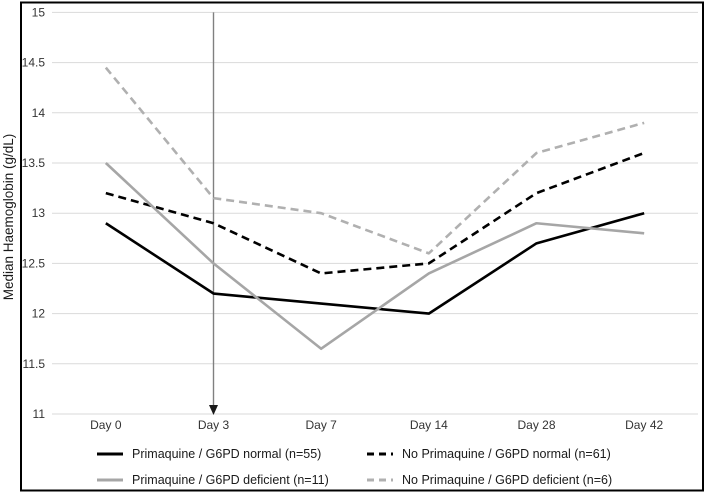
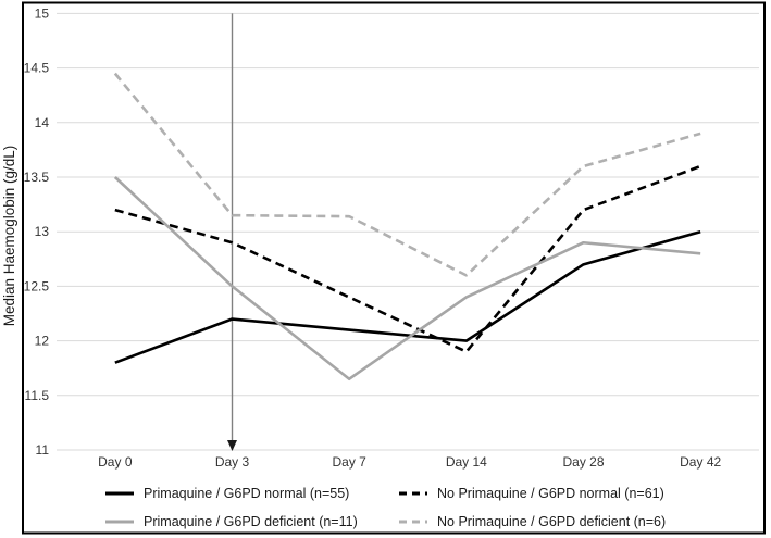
Primaquine / G6PD normal (n=55)/Day 0: 12.9 -> 11.8
No Primaquine / G6PD deficient (n=6)/Day 7: 13.00 -> 13.14
No Primaquine / G6PD normal (n=61)/Day 14: 12.5 -> 11.9
